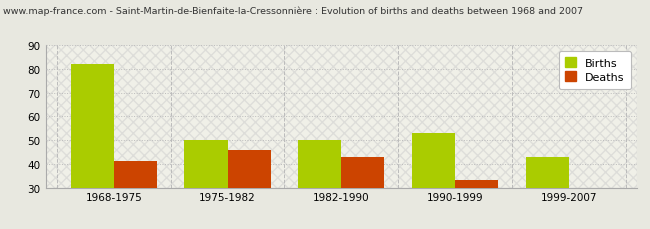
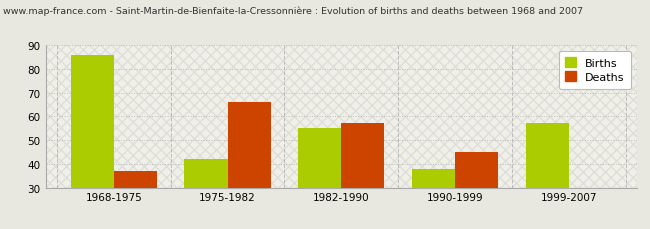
Births/1968-1975: 82 -> 86
Deaths/1968-1975: 41 -> 37
Births/1975-1982: 50 -> 42
Deaths/1975-1982: 46 -> 66
Births/1982-1990: 50 -> 55
Deaths/1982-1990: 43 -> 57
Births/1990-1999: 53 -> 38
Deaths/1990-1999: 33 -> 45
Births/1999-2007: 43 -> 57
